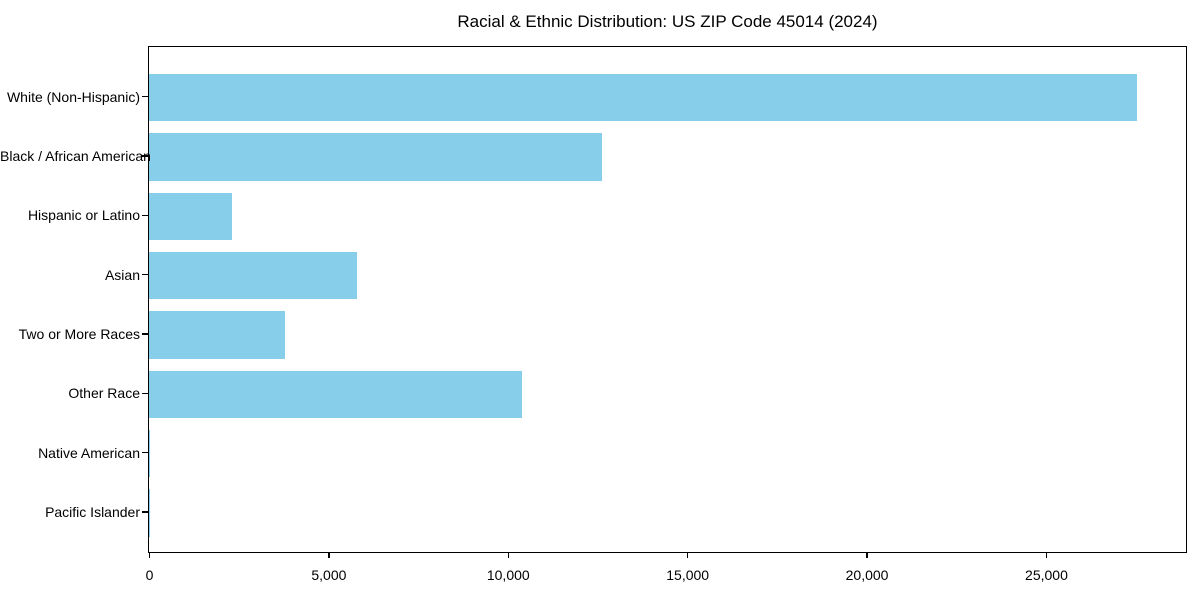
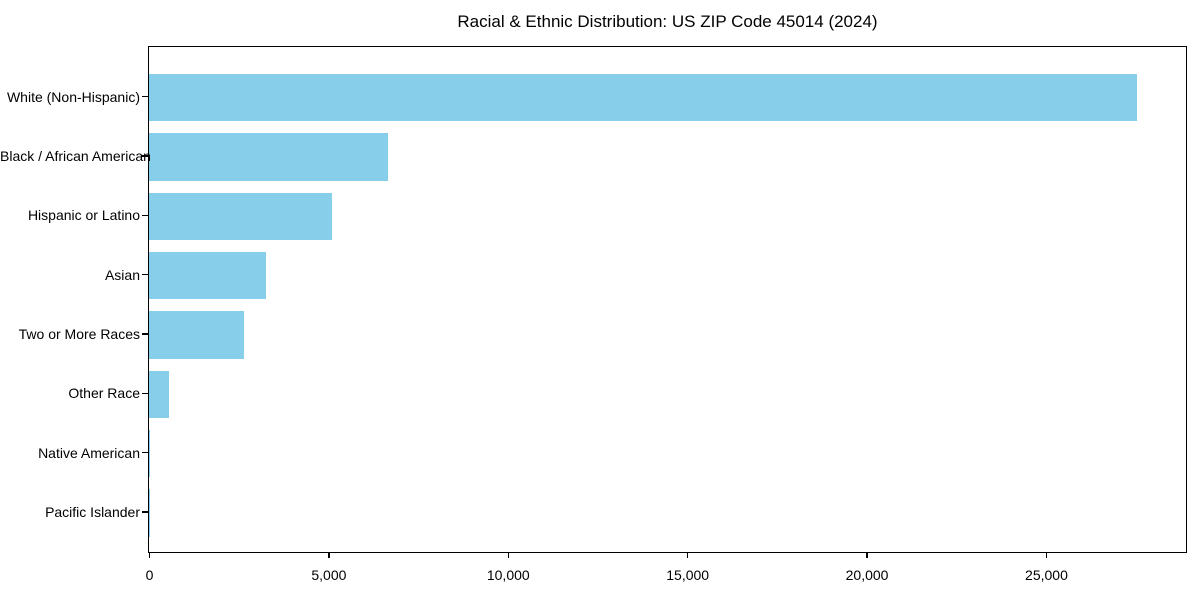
Black / African American: 12600 -> 6600
Hispanic or Latino: 2300 -> 5100
Asian: 5800 -> 3200
Two or More Races: 3800 -> 2600
Other Race: 10400 -> 600
